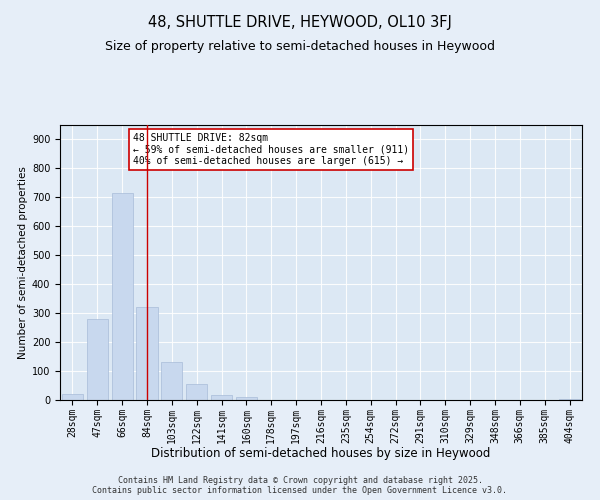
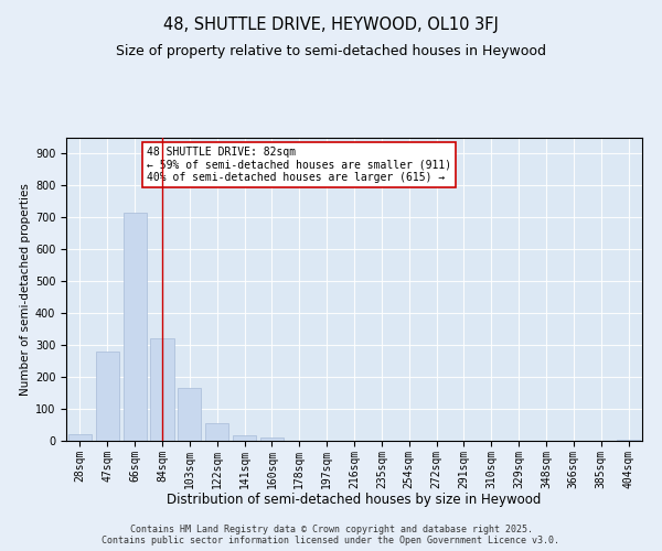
103sqm: 130 -> 165
